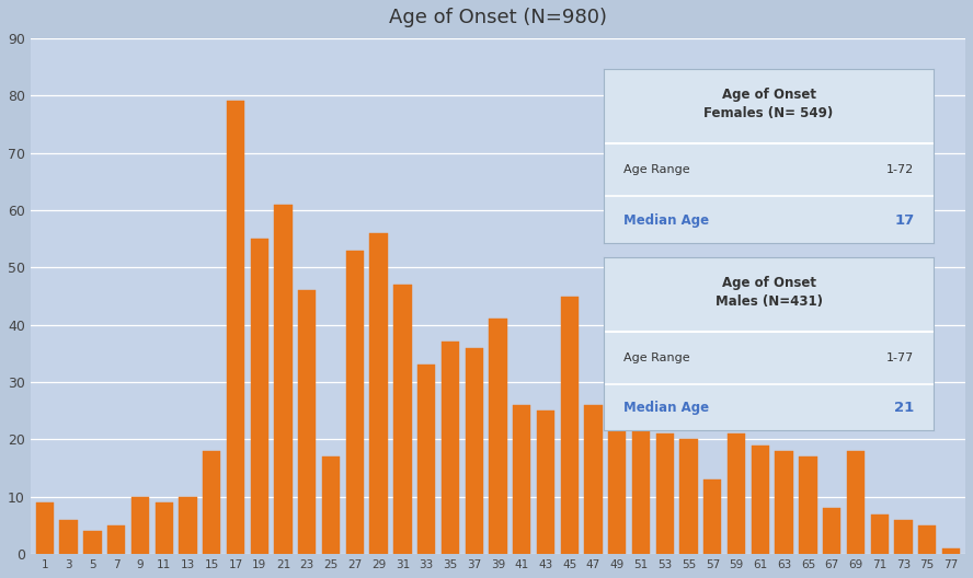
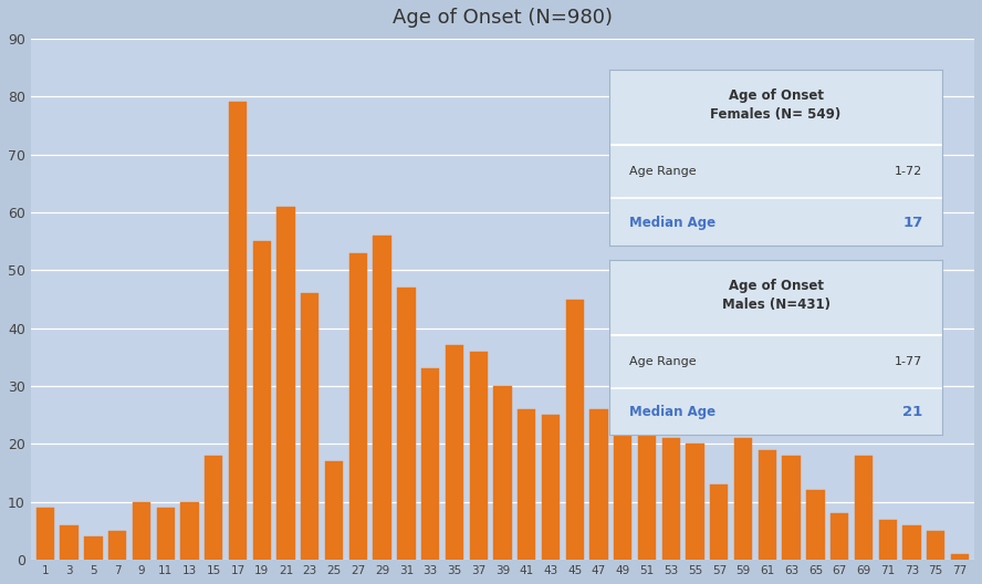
39: 41 -> 30
65: 17 -> 12
